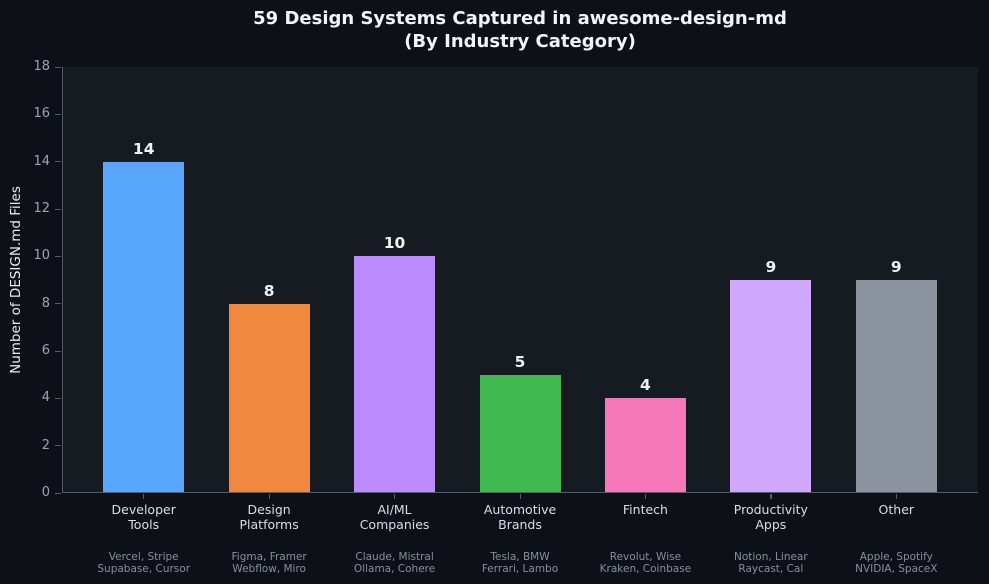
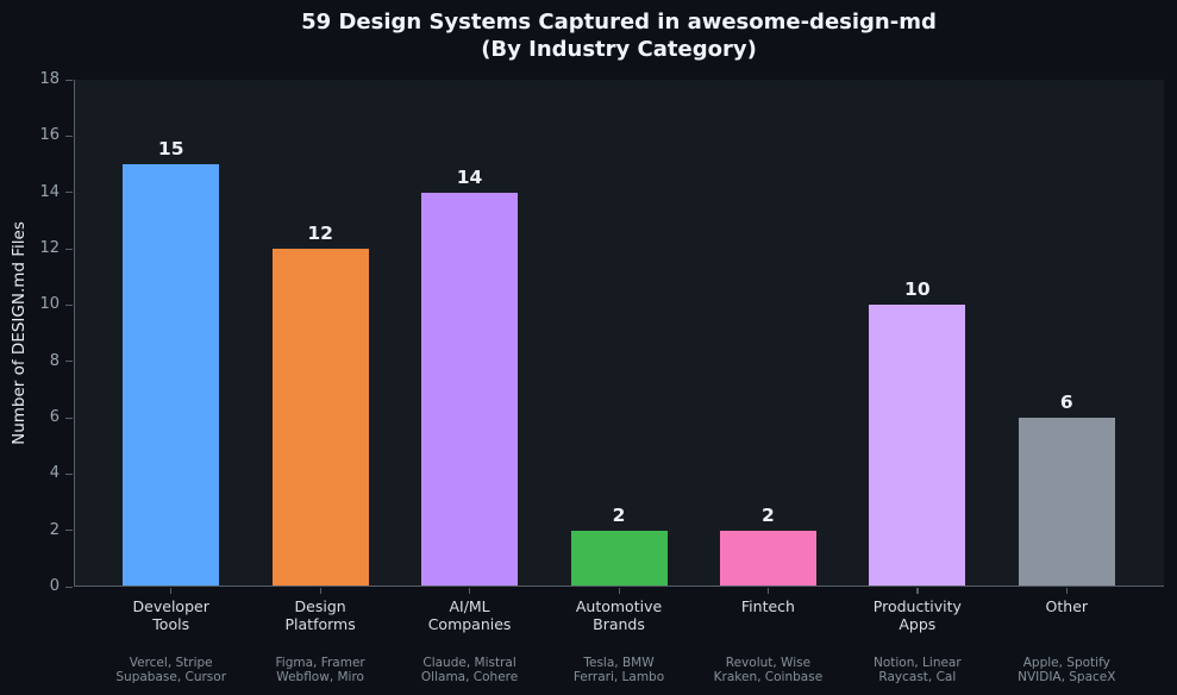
Developer Tools: 14 -> 15
Design Platforms: 8 -> 12
AI/ML Companies: 10 -> 14
Automotive Brands: 5 -> 2
Fintech: 4 -> 2
Productivity Apps: 9 -> 10
Other: 9 -> 6
